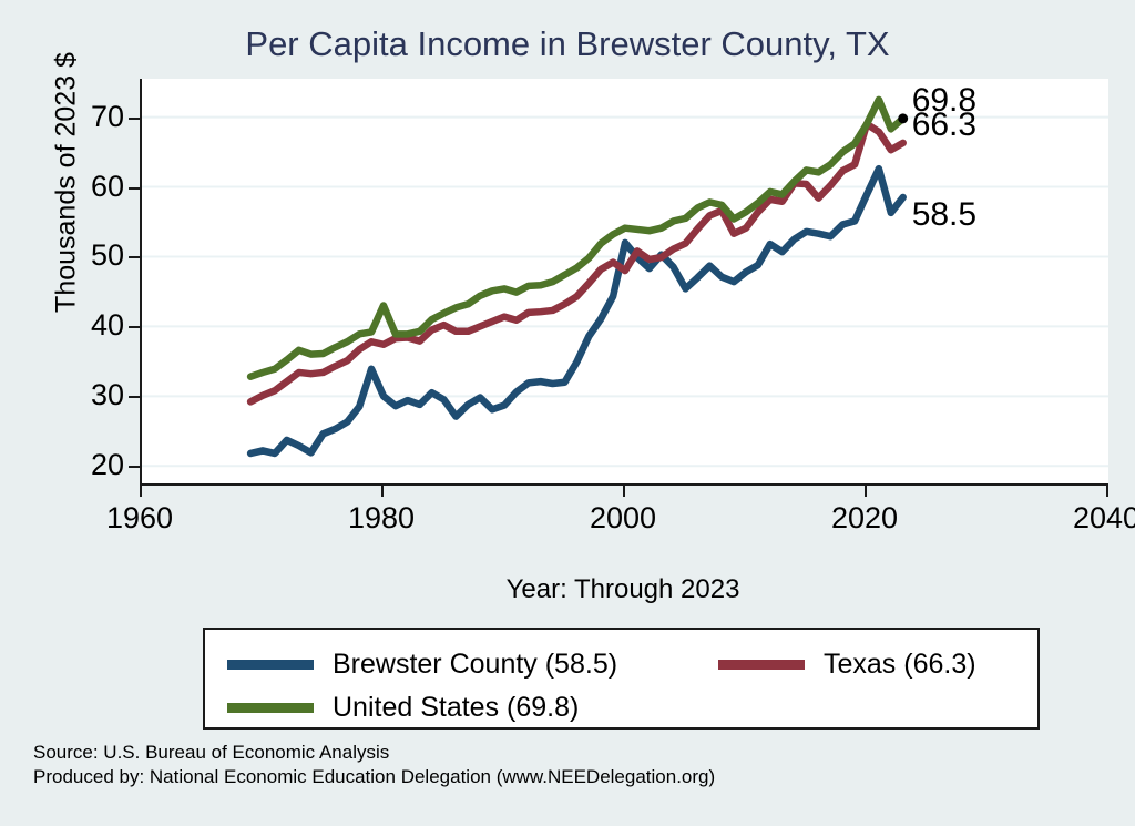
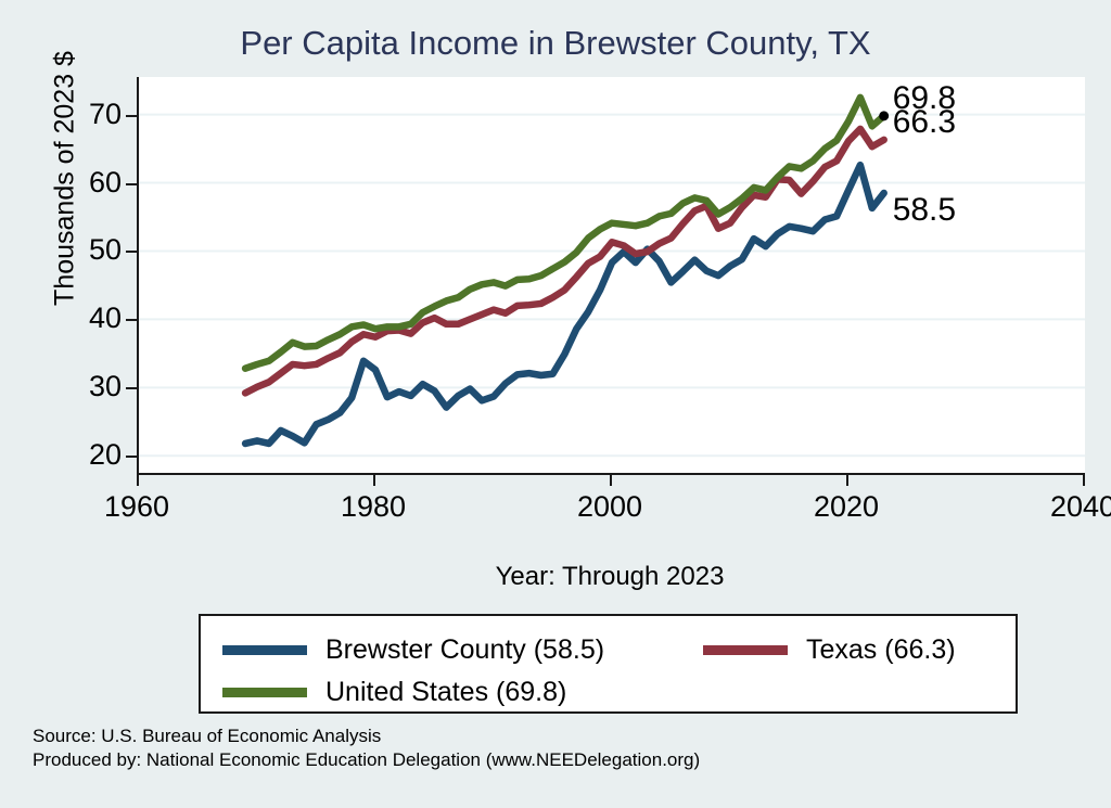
Brewster County (58.5)/1980: 30 -> 33
United States (69.8)/1980: 43 -> 39
Brewster County (58.5)/2000: 52 -> 48
Texas (66.3)/2000: 48 -> 51
Texas (66.3)/2020: 69 -> 66
